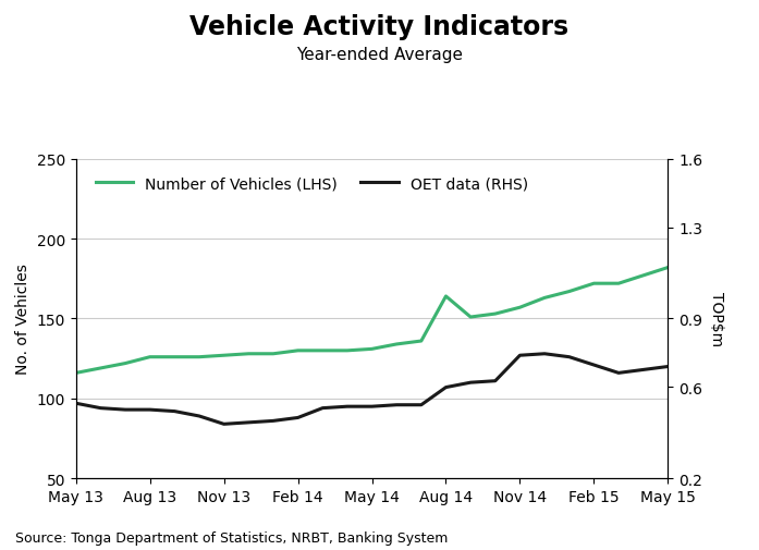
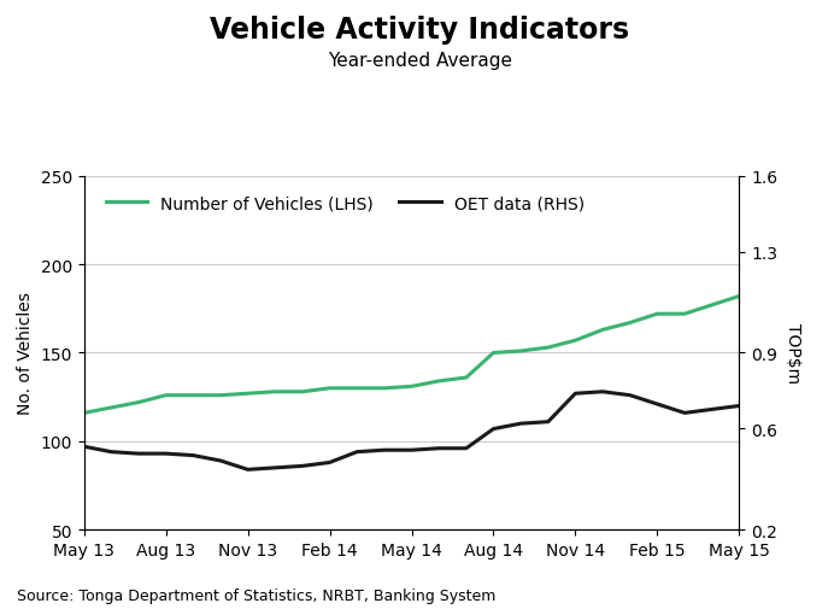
Number of Vehicles (LHS)/Aug 14: 164 -> 150
